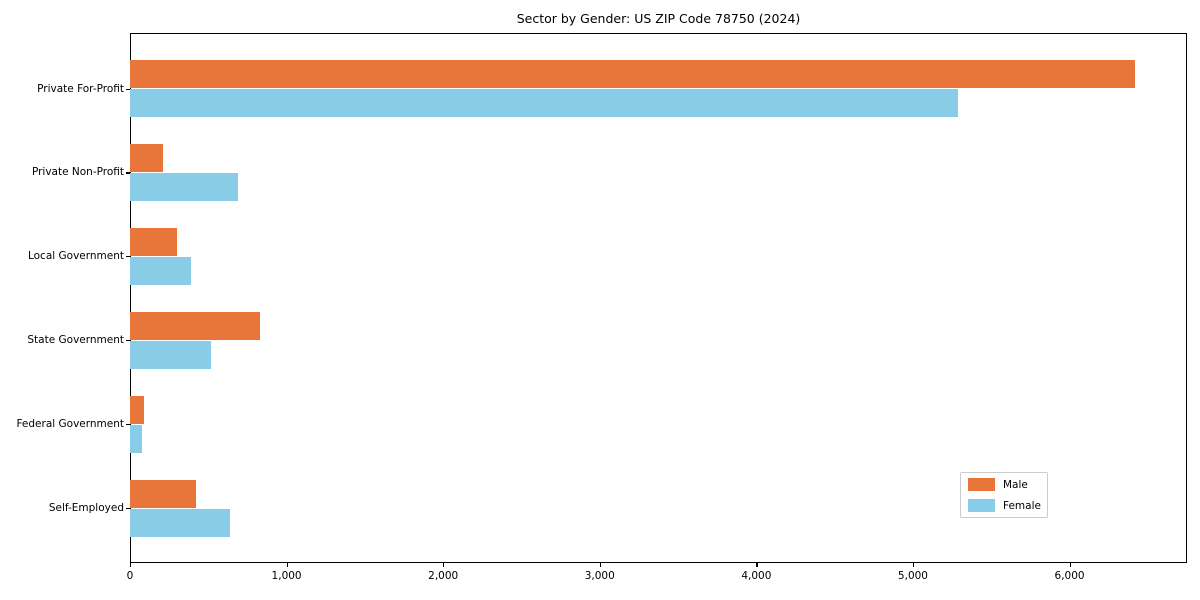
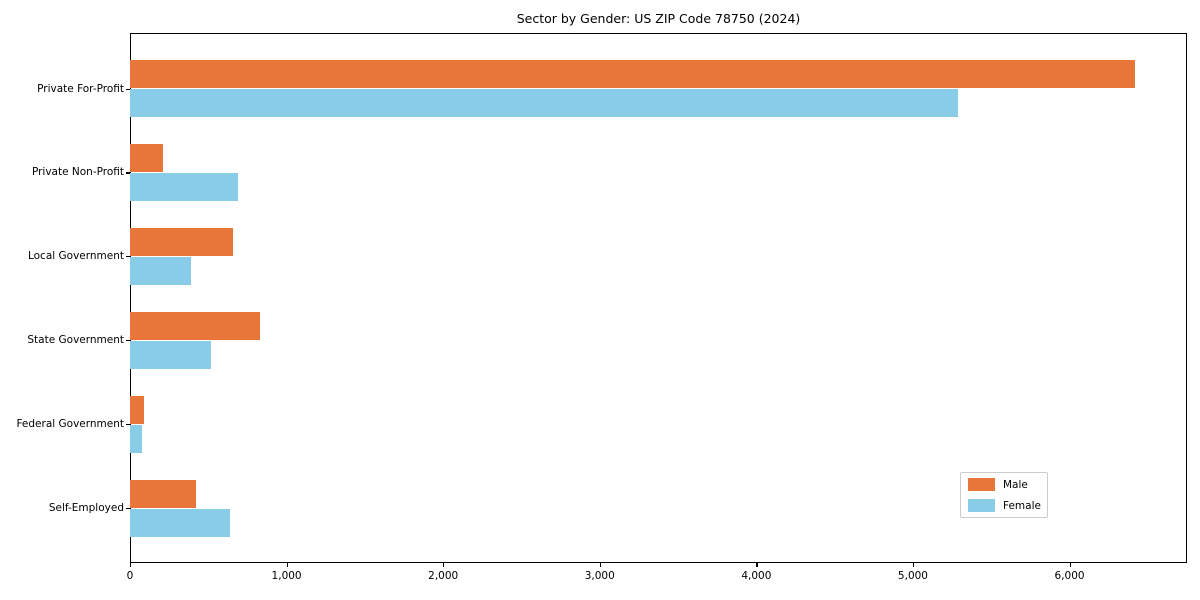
Male/Local Government: 300 -> 660
